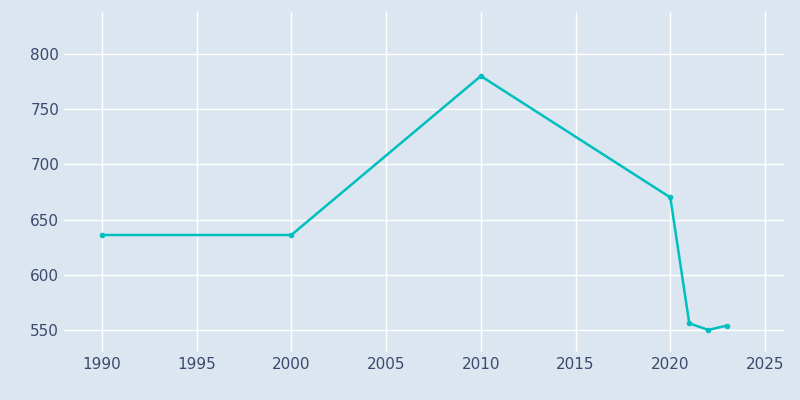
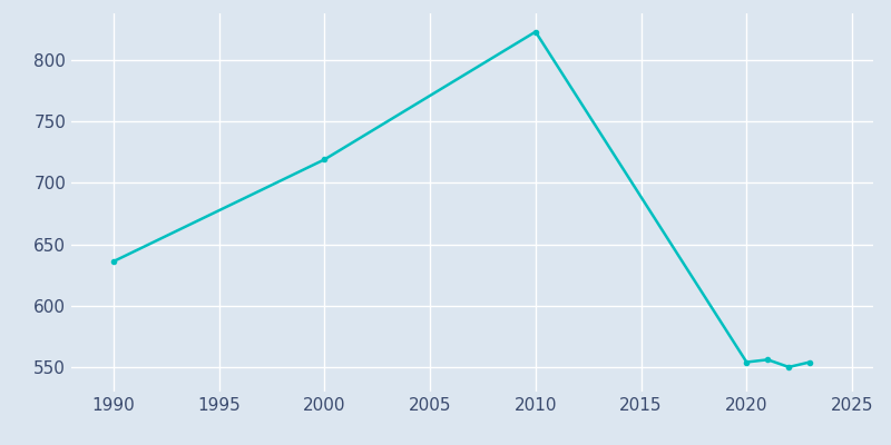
2000: 636 -> 719
2010: 780 -> 823
2020: 670 -> 554
